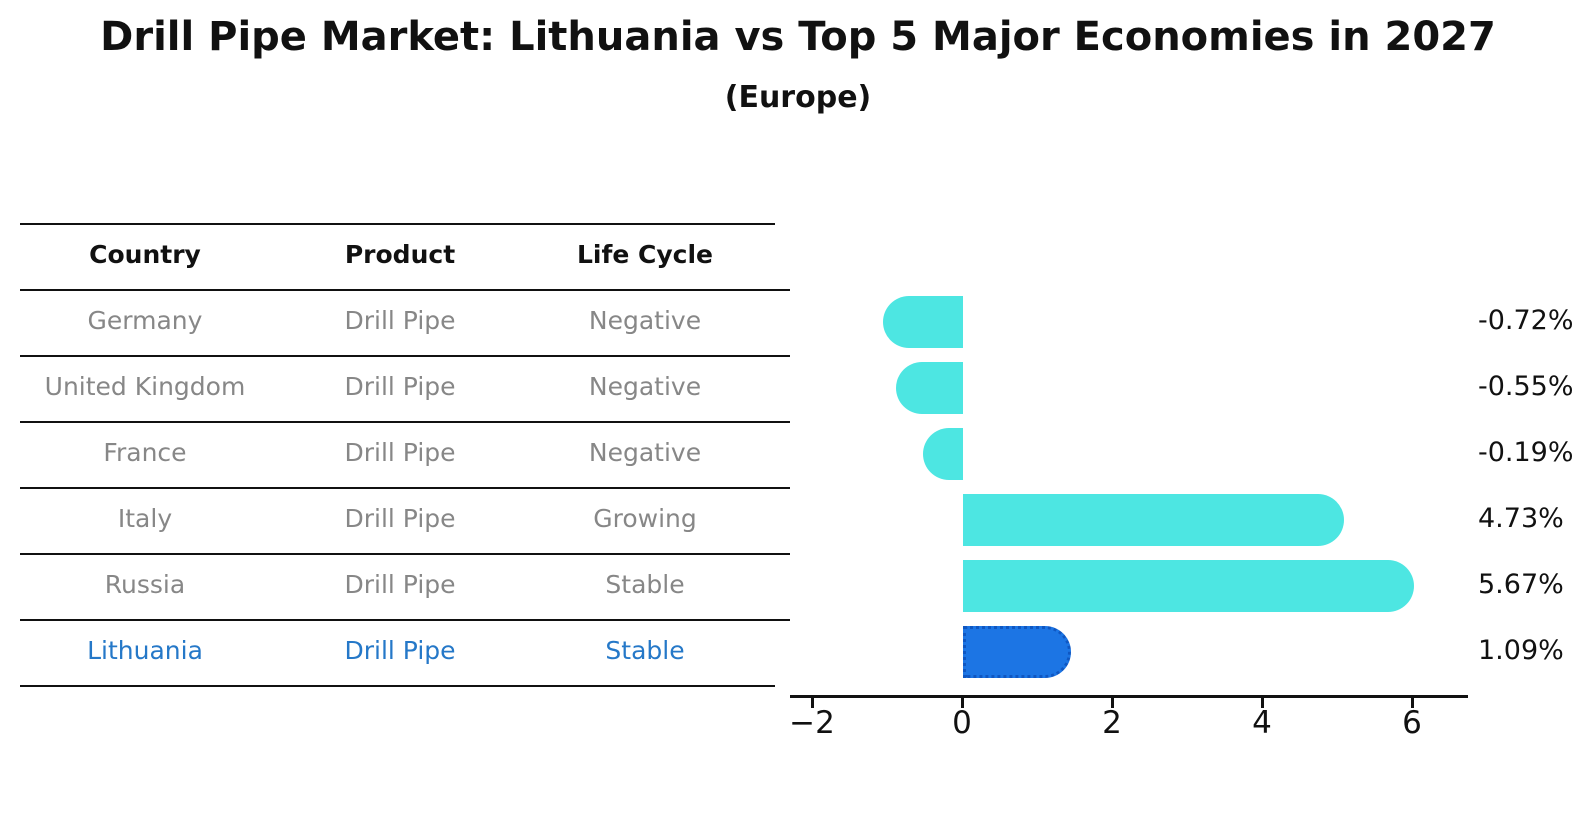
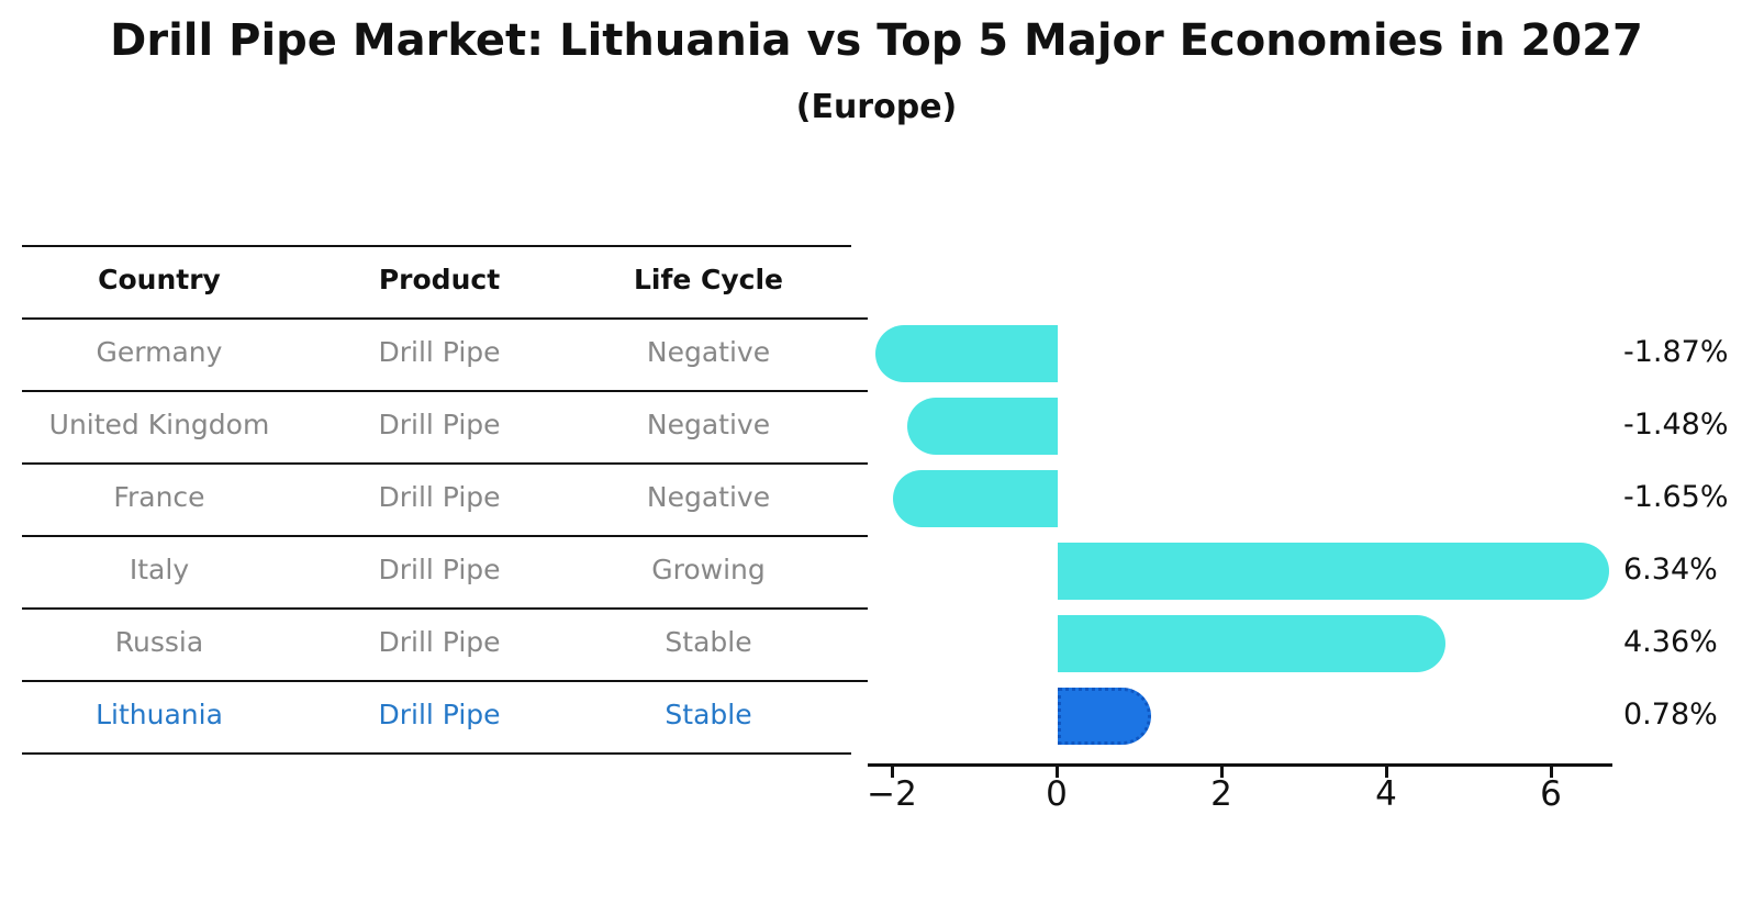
Germany: -0.72% -> -1.87%
United Kingdom: -0.55% -> -1.48%
France: -0.19% -> -1.65%
Italy: 4.73% -> 6.34%
Russia: 5.67% -> 4.36%
Lithuania: 1.09% -> 0.78%
